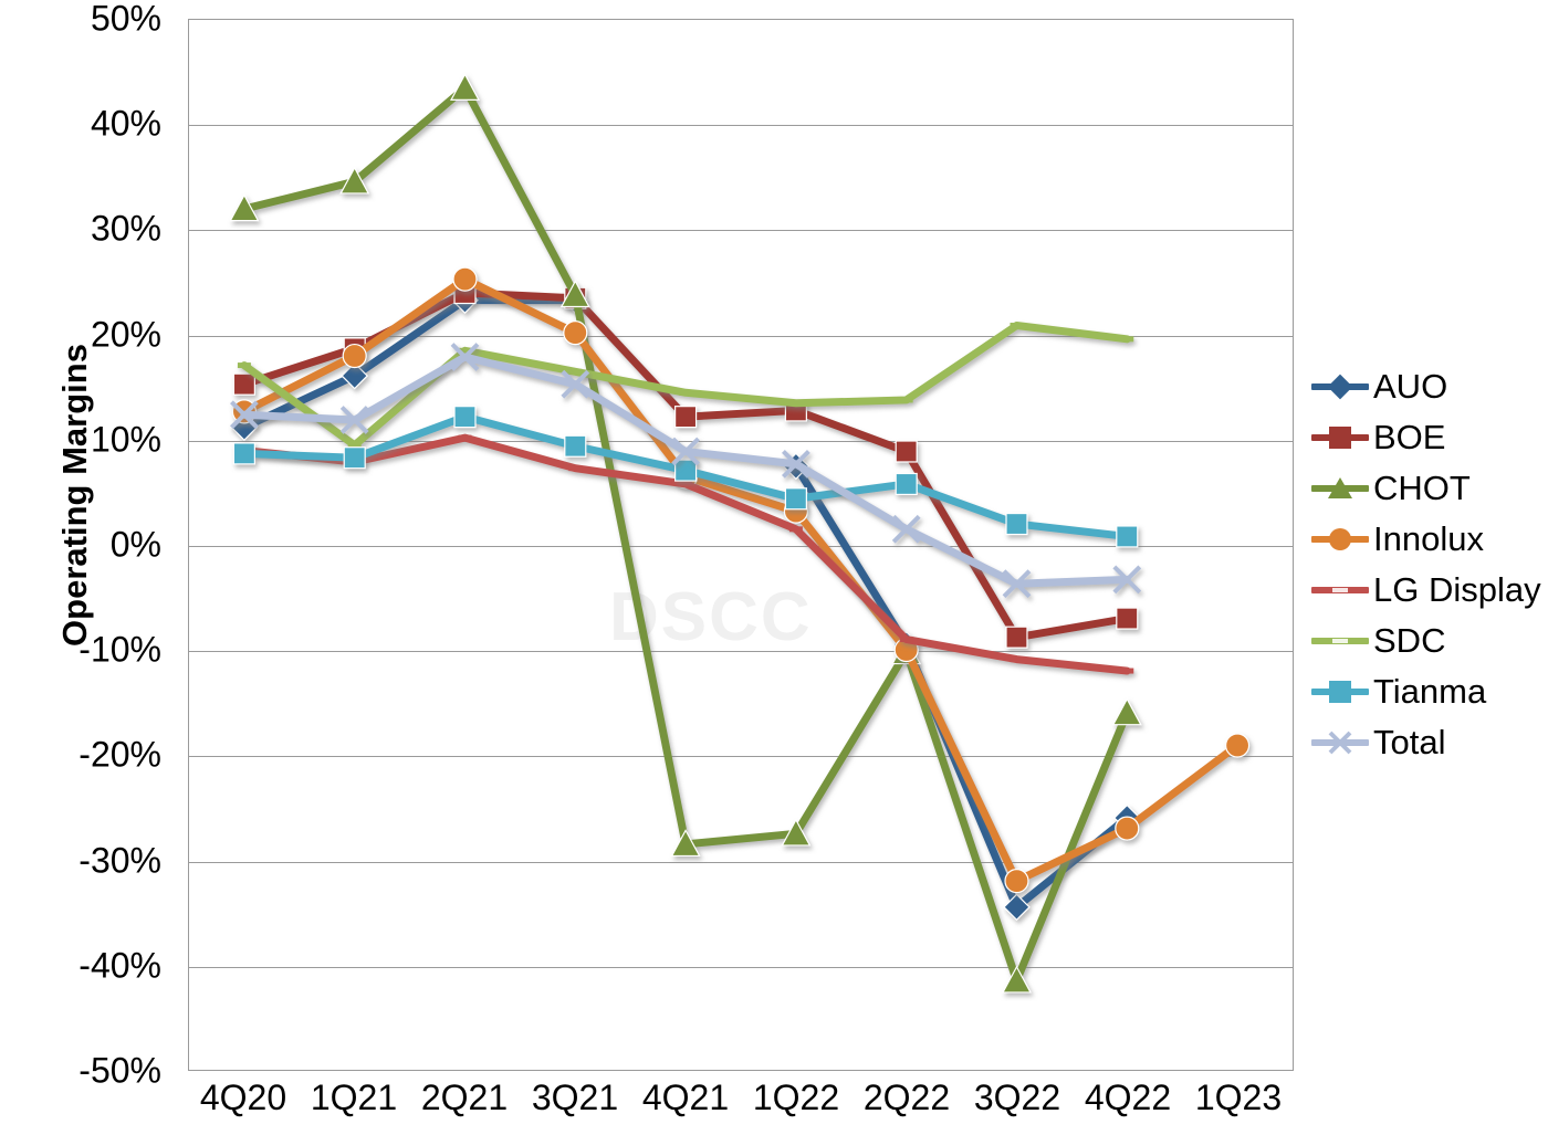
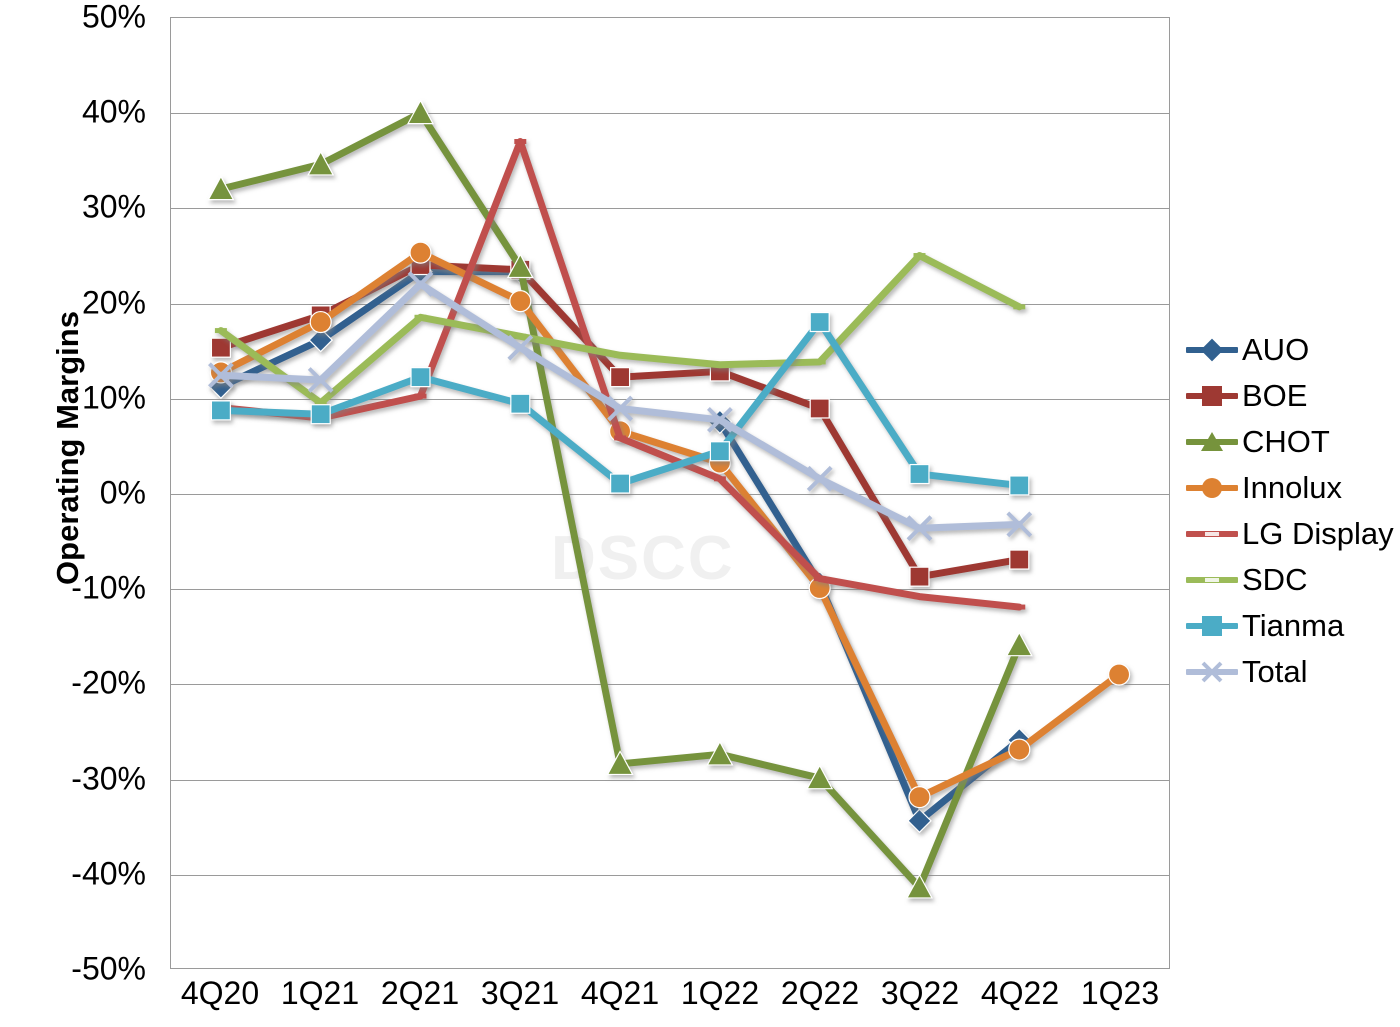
CHOT/2Q21: 44% -> 40%
Total/2Q21: 18% -> 22%
LG Display/3Q21: 7% -> 37%
Tianma/4Q21: 7% -> 1%
CHOT/2Q22: -10% -> -30%
Tianma/2Q22: 6% -> 18%
SDC/3Q22: 21% -> 25%
